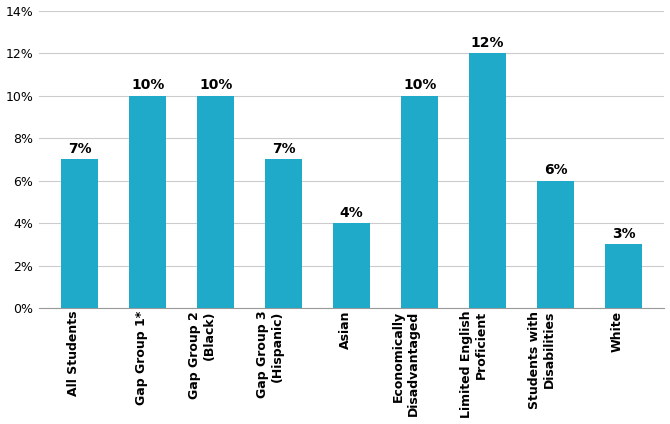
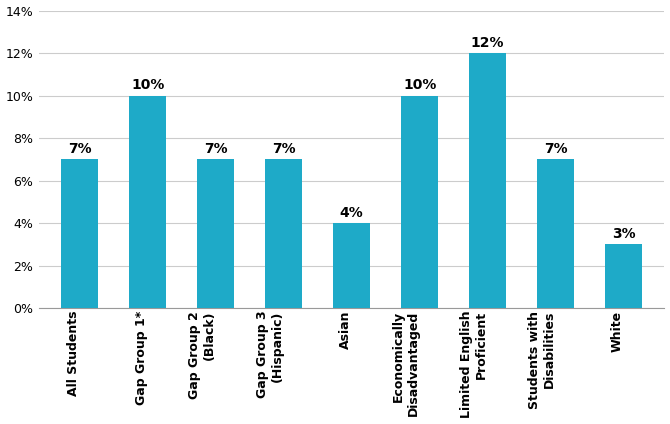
Gap Group 2 (Black): 10% -> 7%
Students with Disabilities: 6% -> 7%
